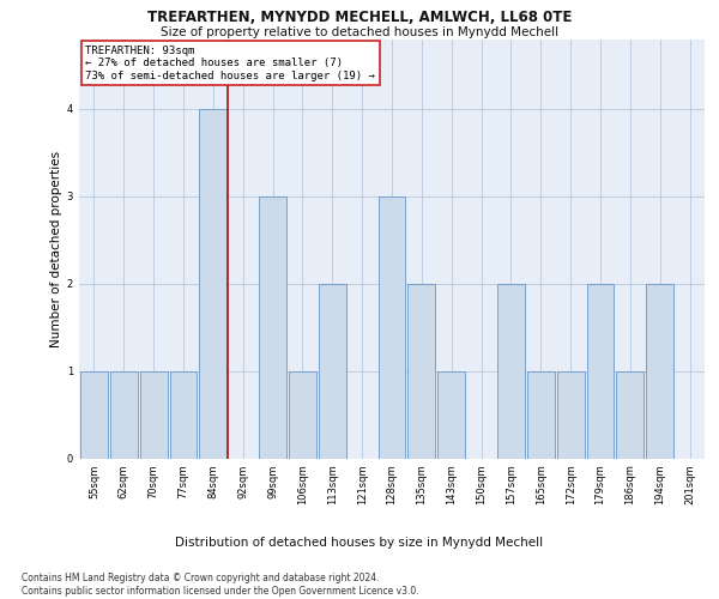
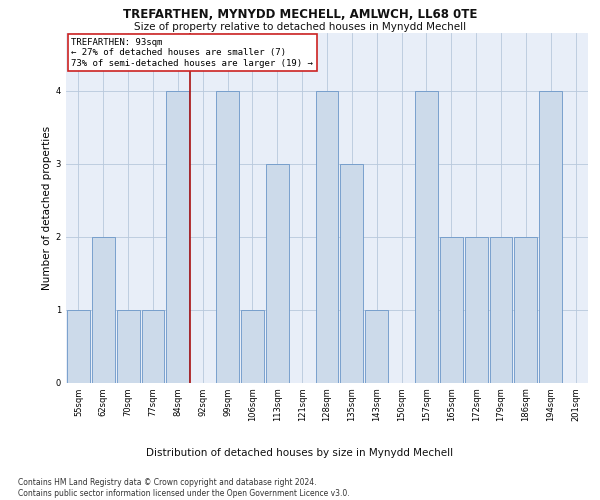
62sqm: 1 -> 2
99sqm: 3 -> 4
113sqm: 2 -> 3
128sqm: 3 -> 4
135sqm: 2 -> 3
157sqm: 2 -> 4
165sqm: 1 -> 2
172sqm: 1 -> 2
186sqm: 1 -> 2
194sqm: 2 -> 4
